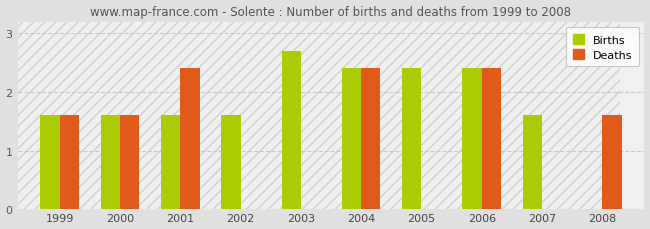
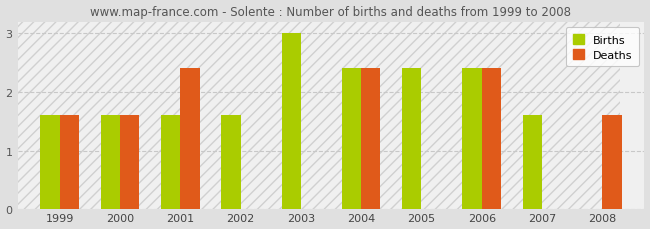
Births/2003: 2.7 -> 3.0
